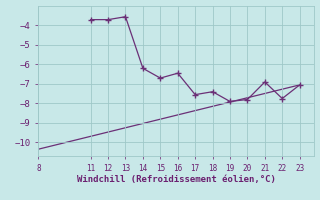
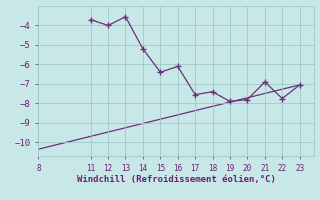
12: -3.7 -> -4.0
14: -6.2 -> -5.2
15: -6.7 -> -6.4
16: -6.5 -> -6.1
